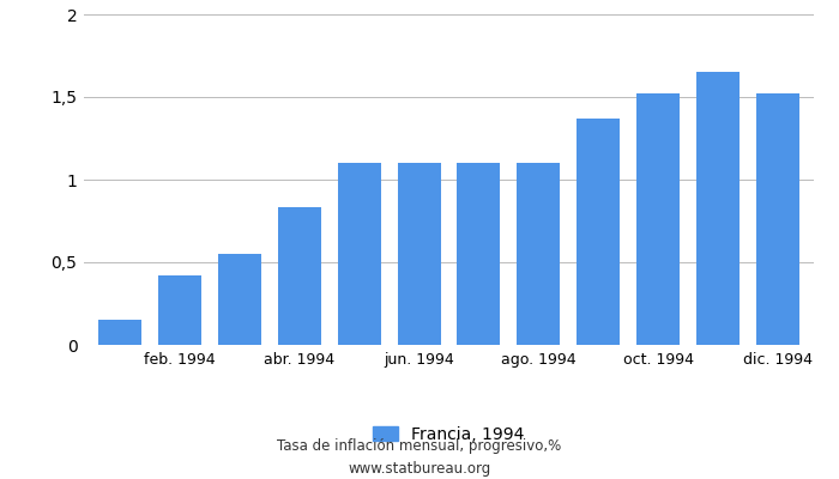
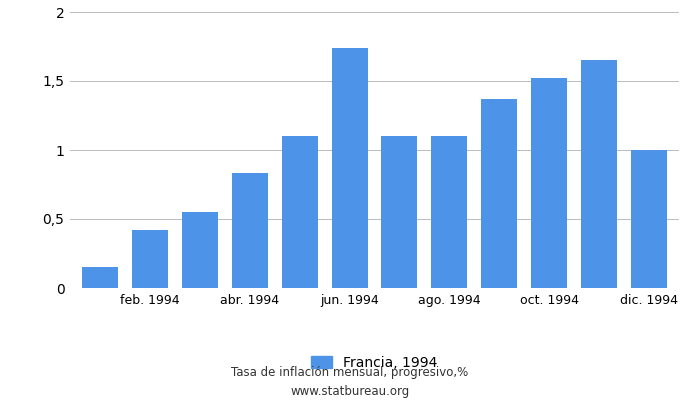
jun. 1994: 1,10 -> 1,74
dic. 1994: 1,52 -> 1,00
